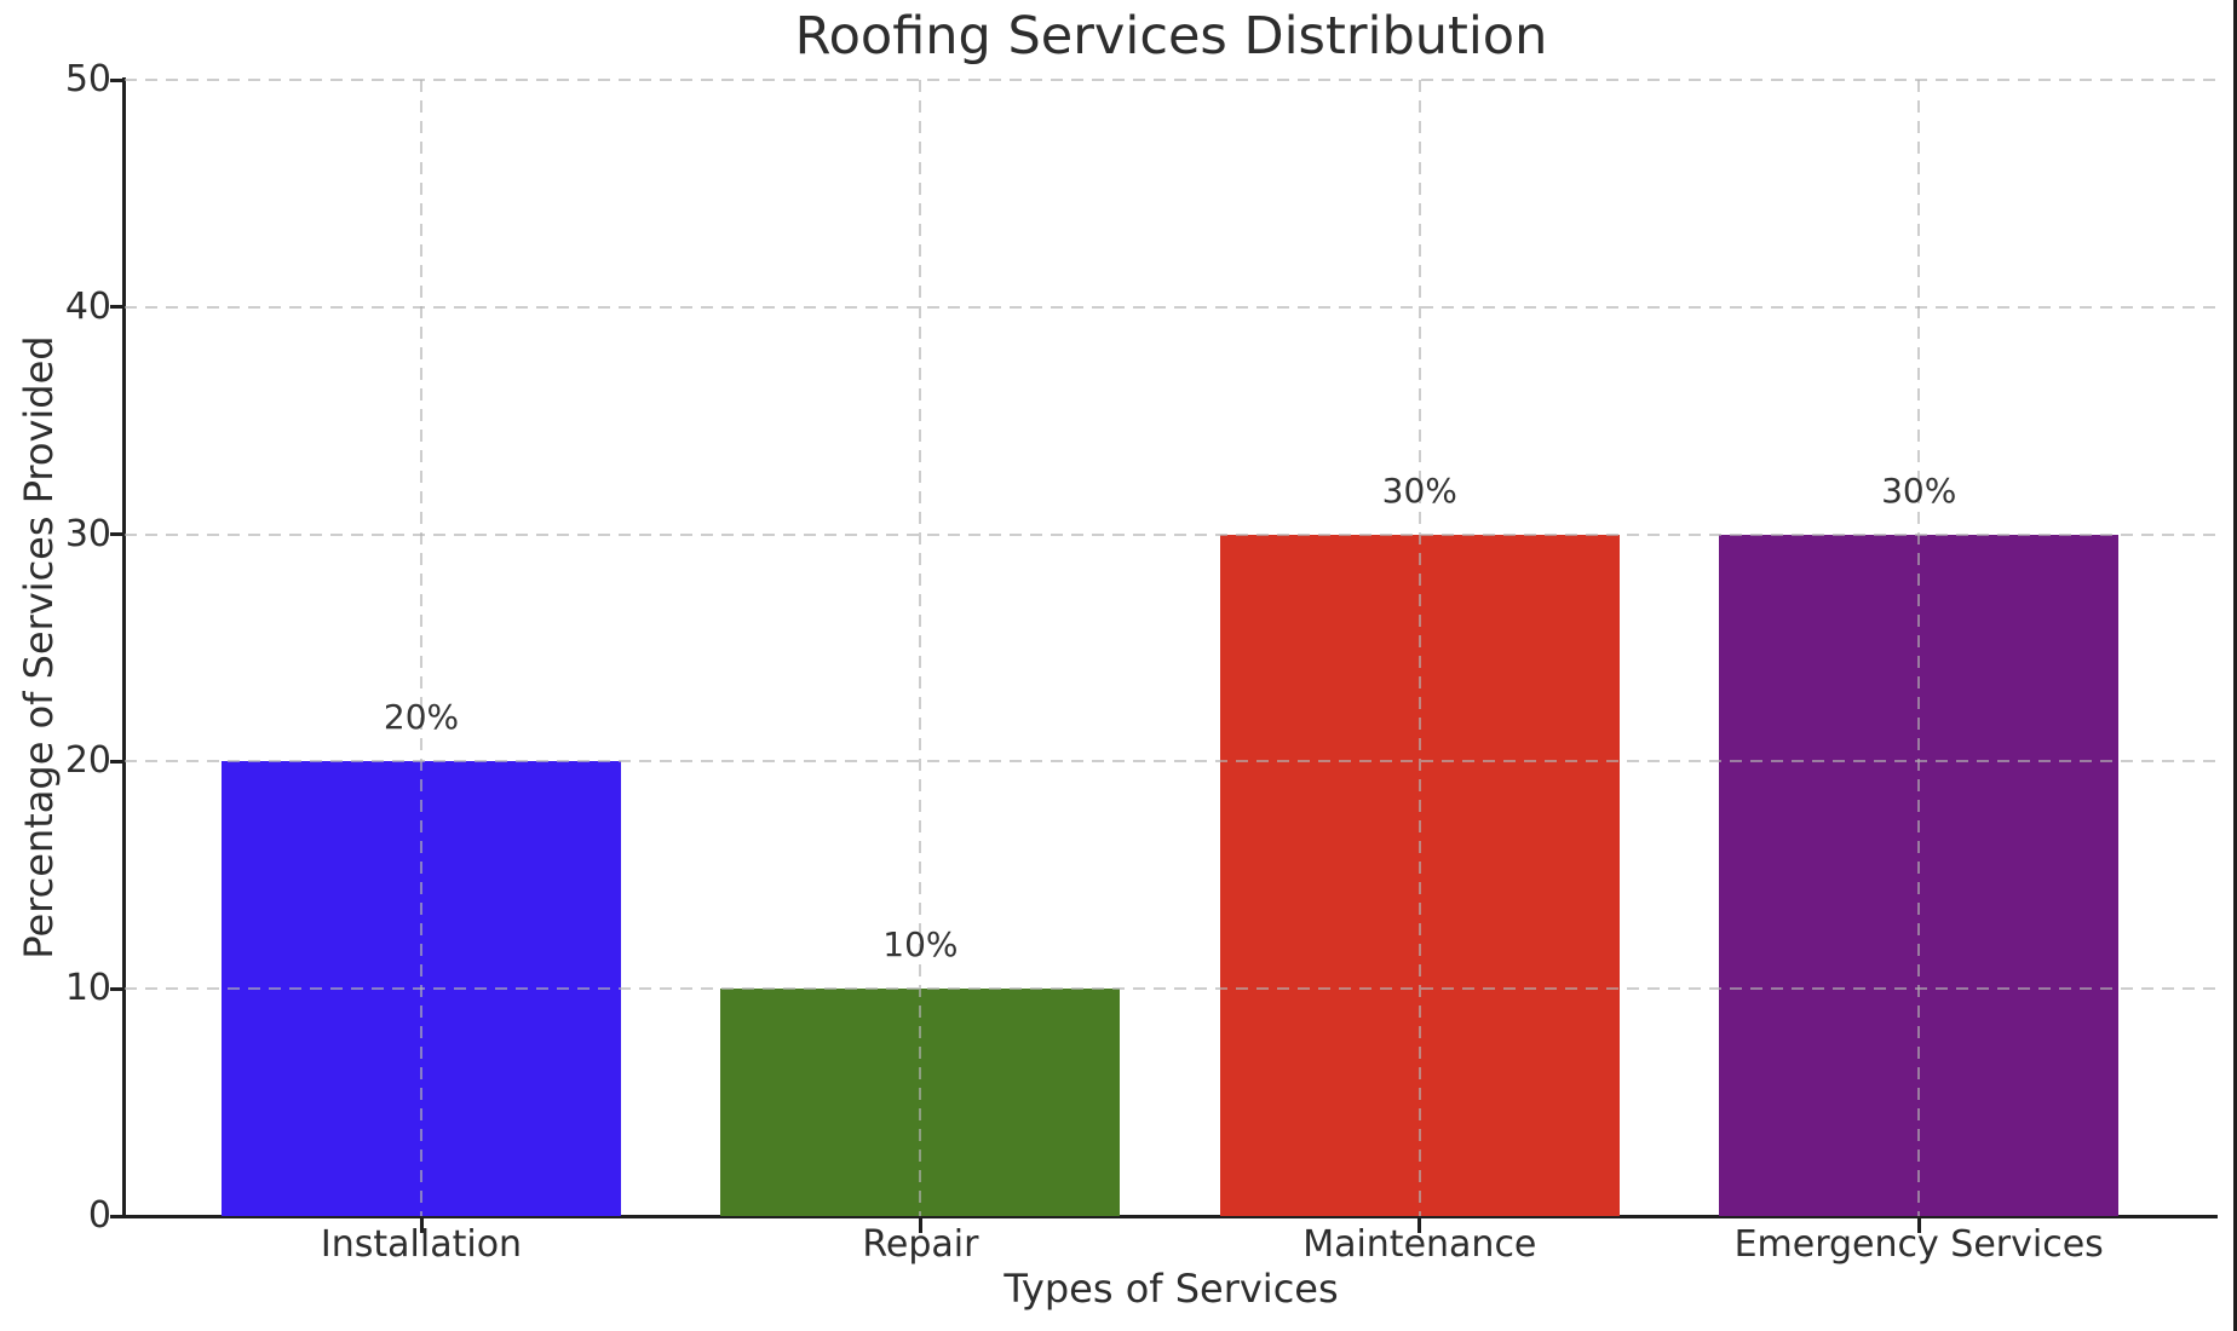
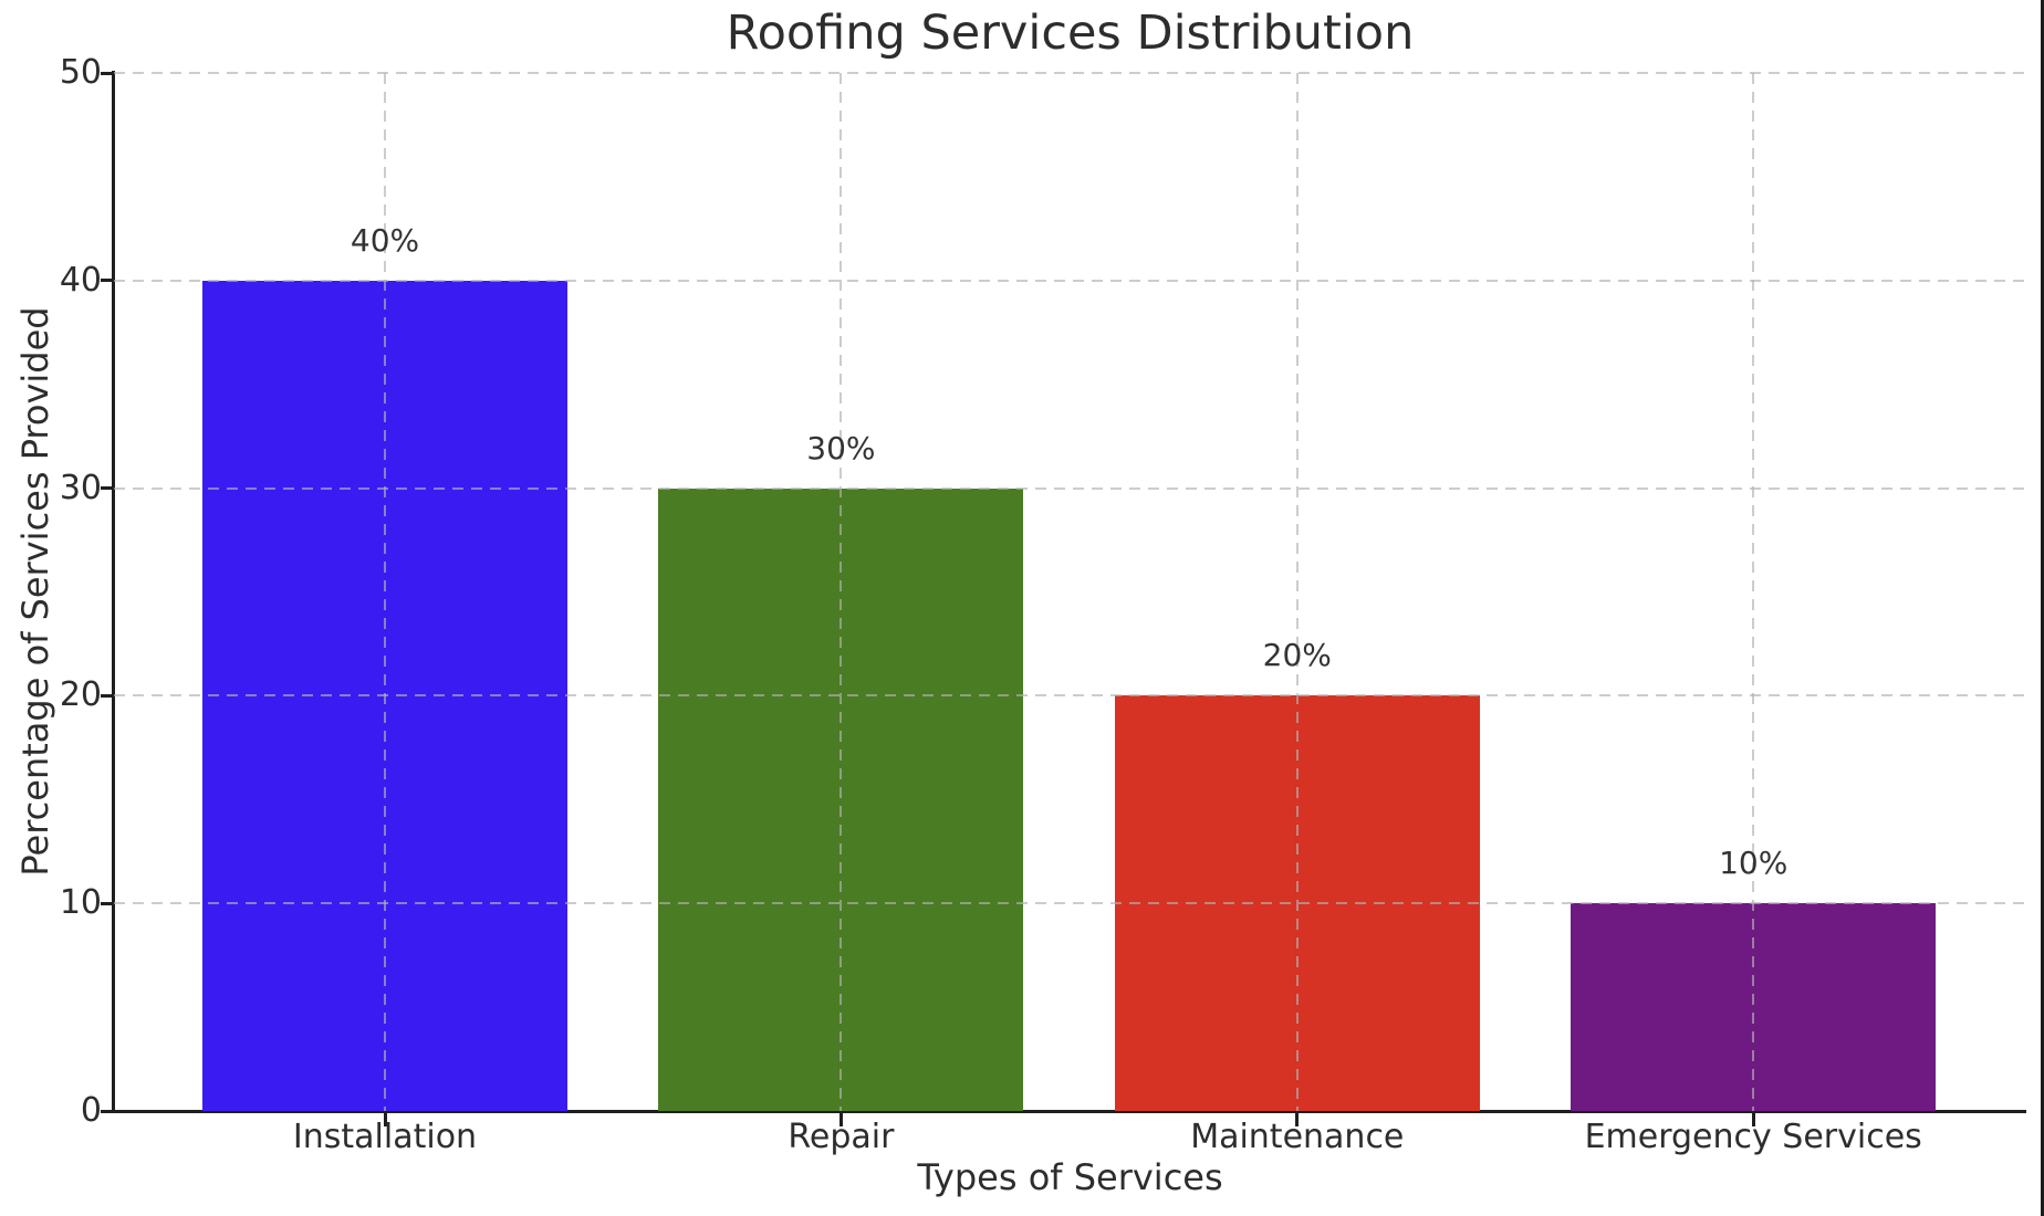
Installation: 20% -> 40%
Repair: 10% -> 30%
Maintenance: 30% -> 20%
Emergency Services: 30% -> 10%
